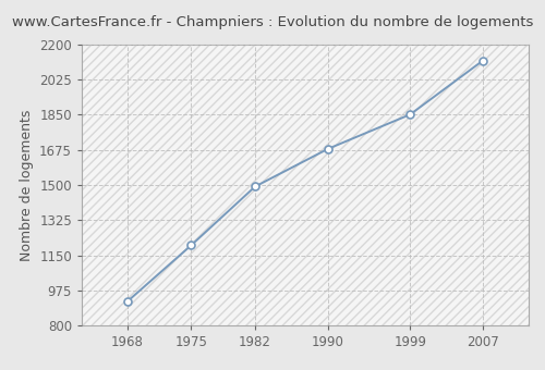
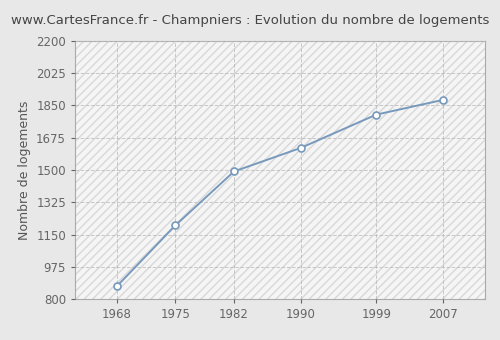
1968: 920 -> 870
1990: 1680 -> 1620
1999: 1850 -> 1800
2007: 2120 -> 1880
